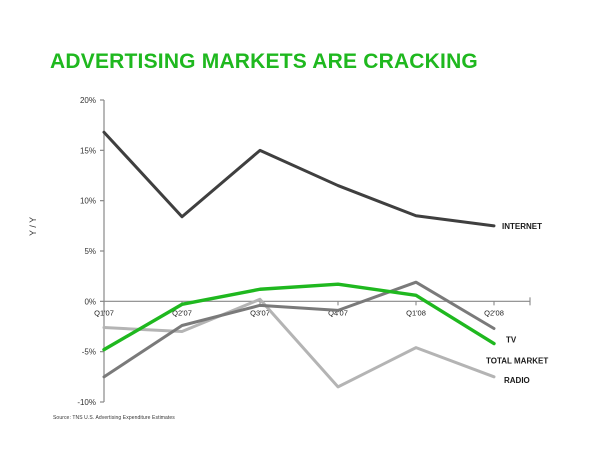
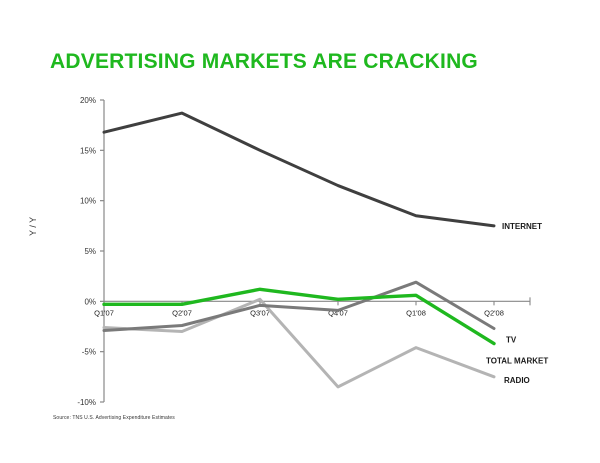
TV/Q1'07: -7.5% -> -2.9%
TOTAL MARKET/Q1'07: -4.8% -> -0.3%
INTERNET/Q2'07: 8.4% -> 18.7%
TOTAL MARKET/Q4'07: 1.7% -> 0.2%
